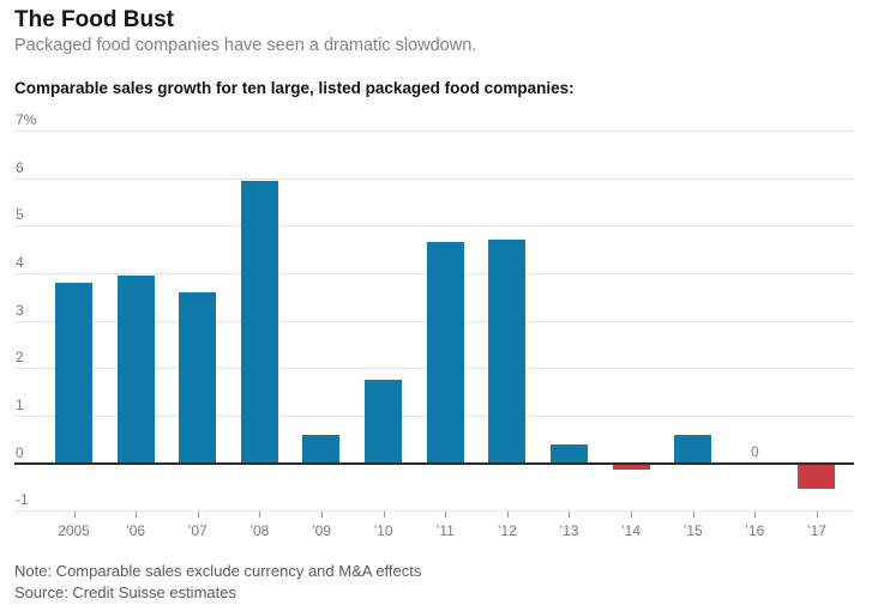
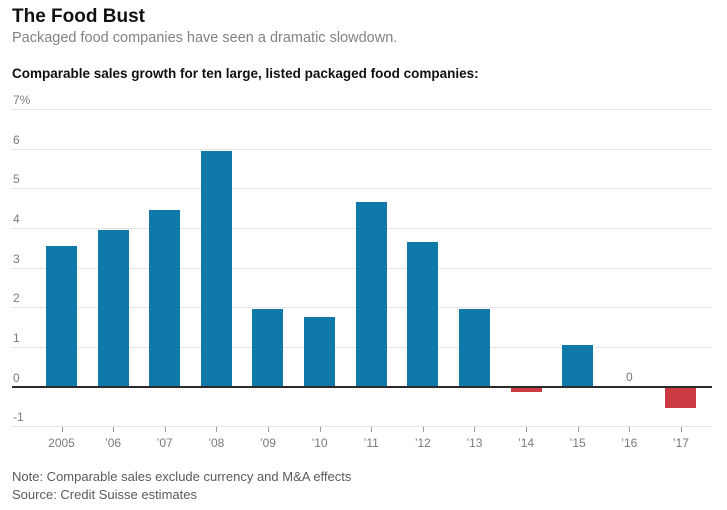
2005: 3.8% -> 3.5%
’07: 3.6% -> 4.5%
’09: 0.6% -> 1.9%
’12: 4.7% -> 3.6%
’13: 0.4% -> 1.9%
’15: 0.6% -> 1.1%
